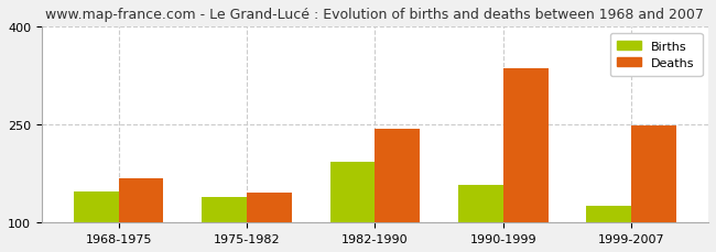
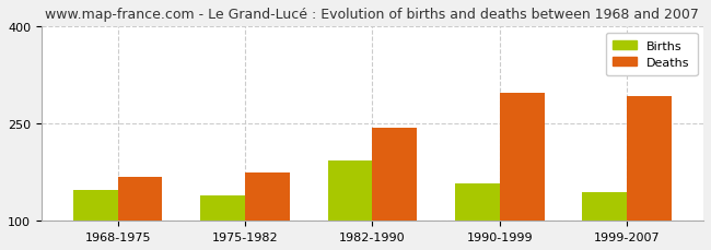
Deaths/1975-1982: 146 -> 175
Deaths/1990-1999: 336 -> 298
Births/1999-2007: 126 -> 145
Deaths/1999-2007: 248 -> 292
